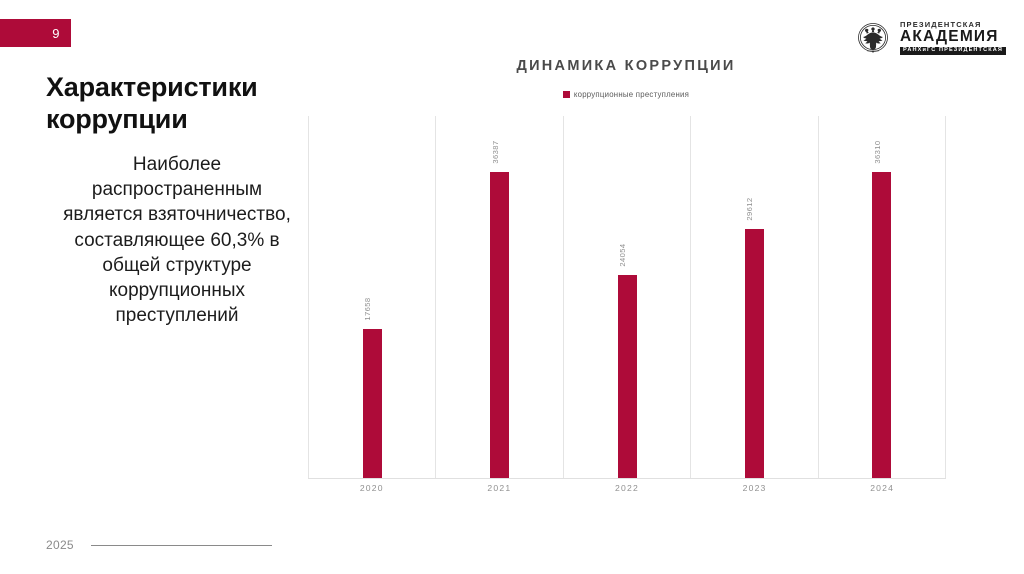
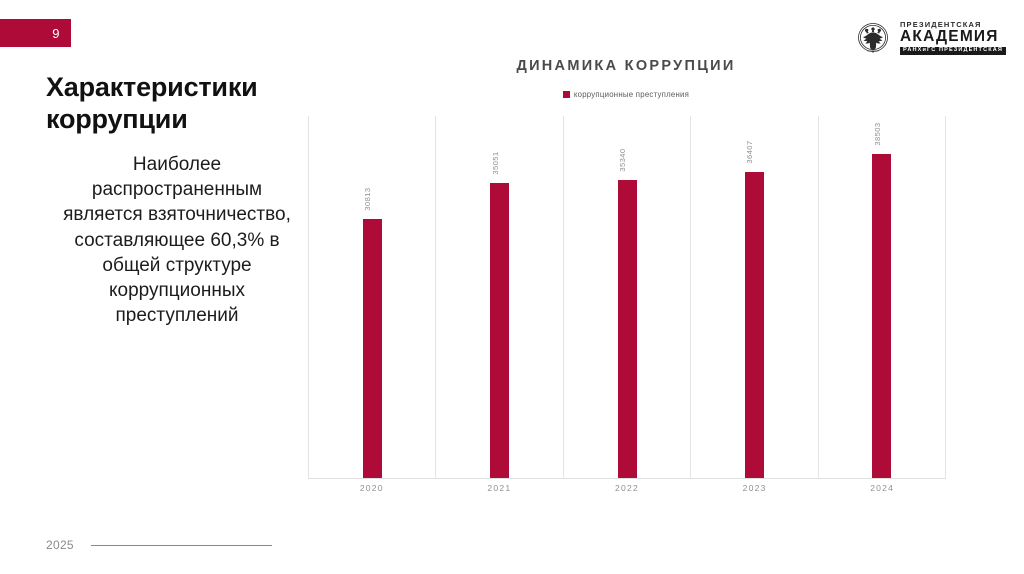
2020: 17658 -> 30813
2021: 36387 -> 35051
2022: 24054 -> 35340
2023: 29612 -> 36407
2024: 36310 -> 38503
